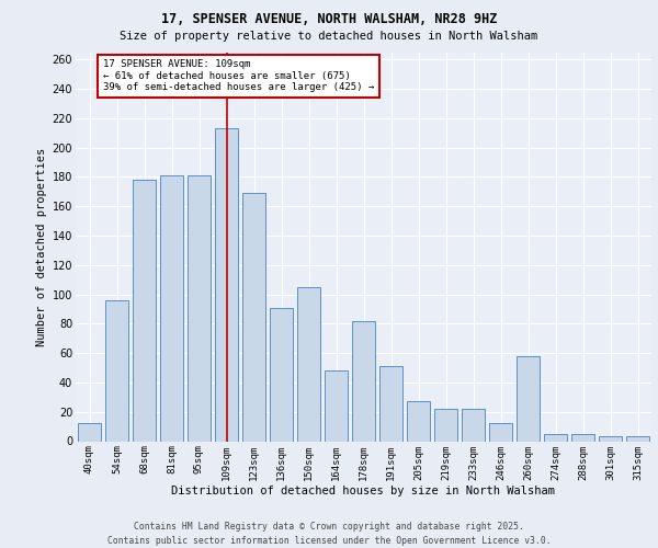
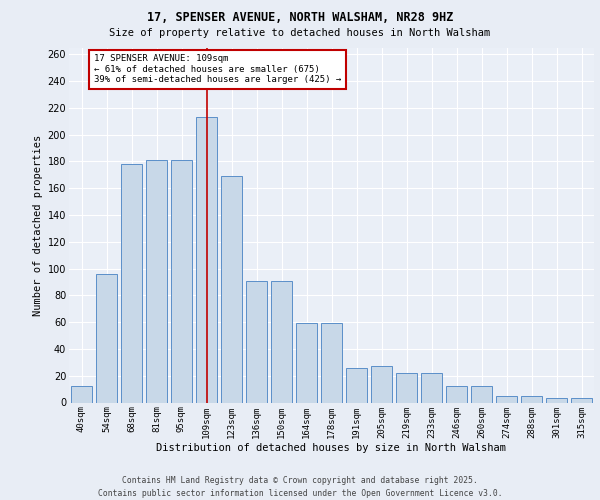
150sqm: 105 -> 91
164sqm: 48 -> 59
178sqm: 82 -> 59
191sqm: 51 -> 26
260sqm: 58 -> 12
